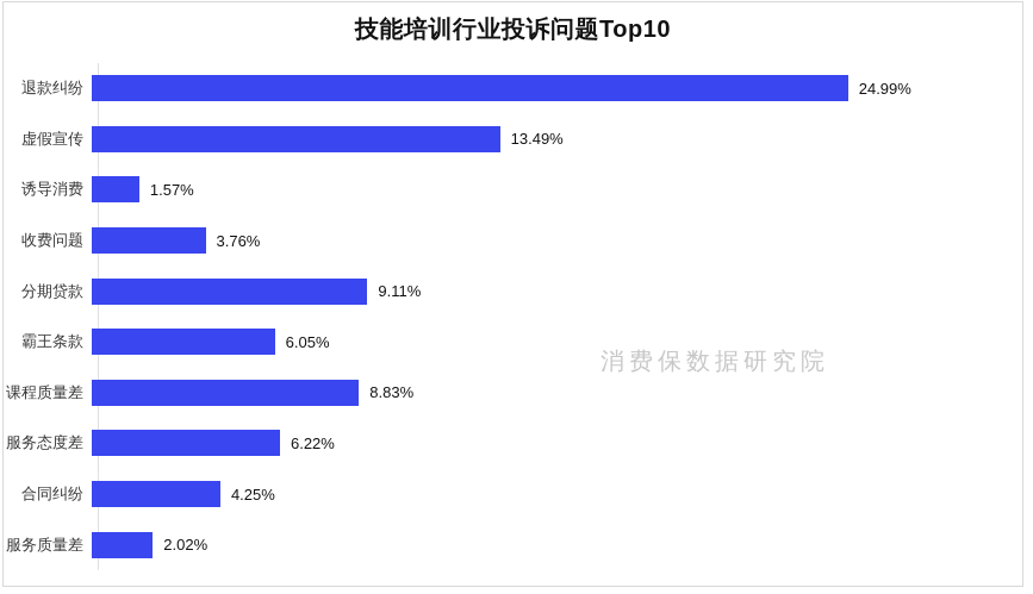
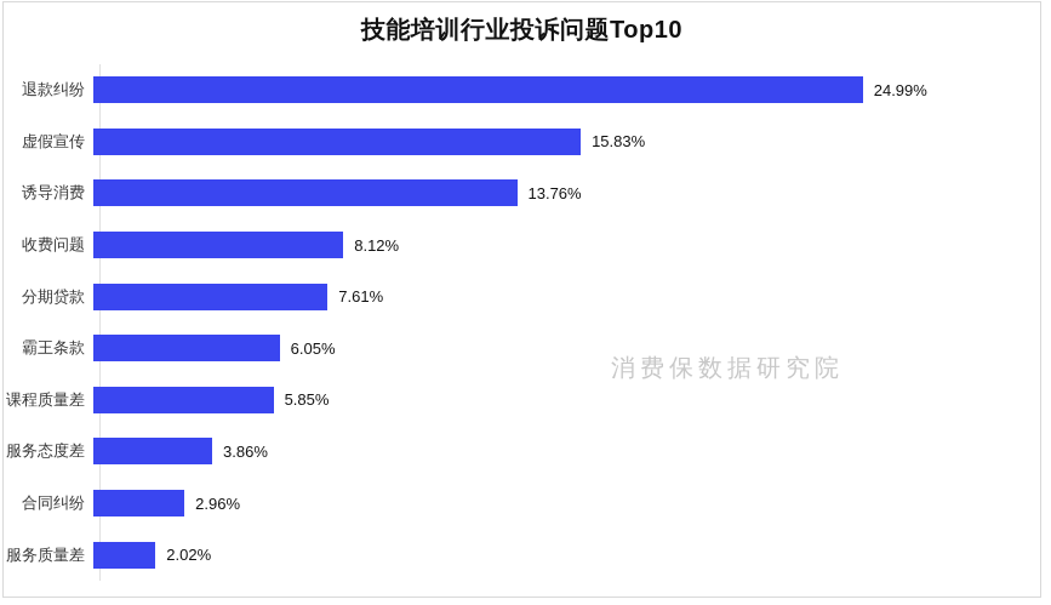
虚假宣传: 13.49% -> 15.83%
诱导消费: 1.57% -> 13.76%
收费问题: 3.76% -> 8.12%
分期贷款: 9.11% -> 7.61%
课程质量差: 8.83% -> 5.85%
服务态度差: 6.22% -> 3.86%
合同纠纷: 4.25% -> 2.96%
